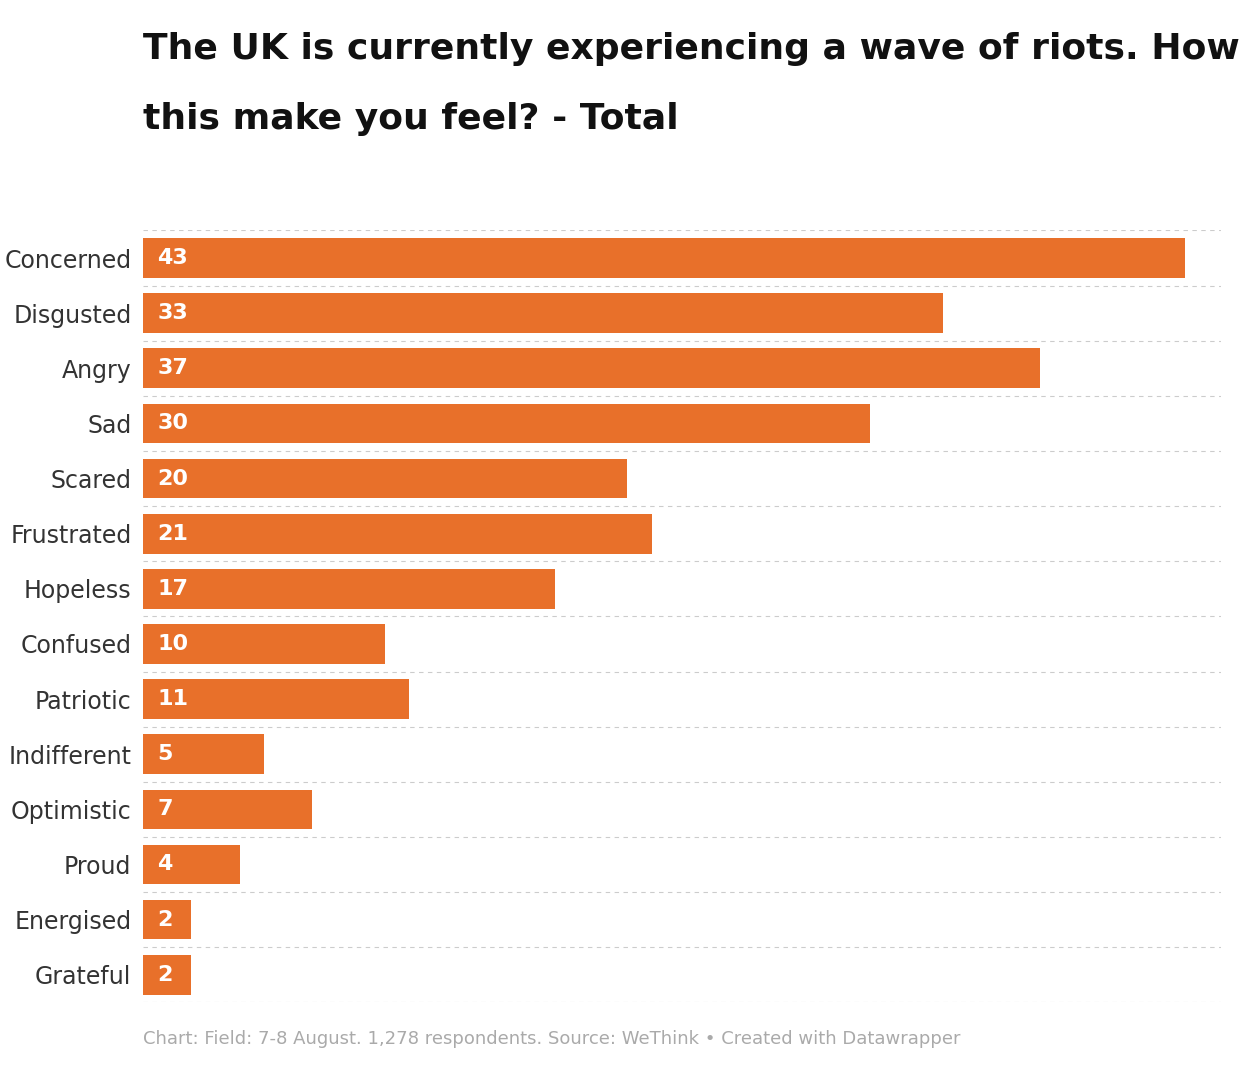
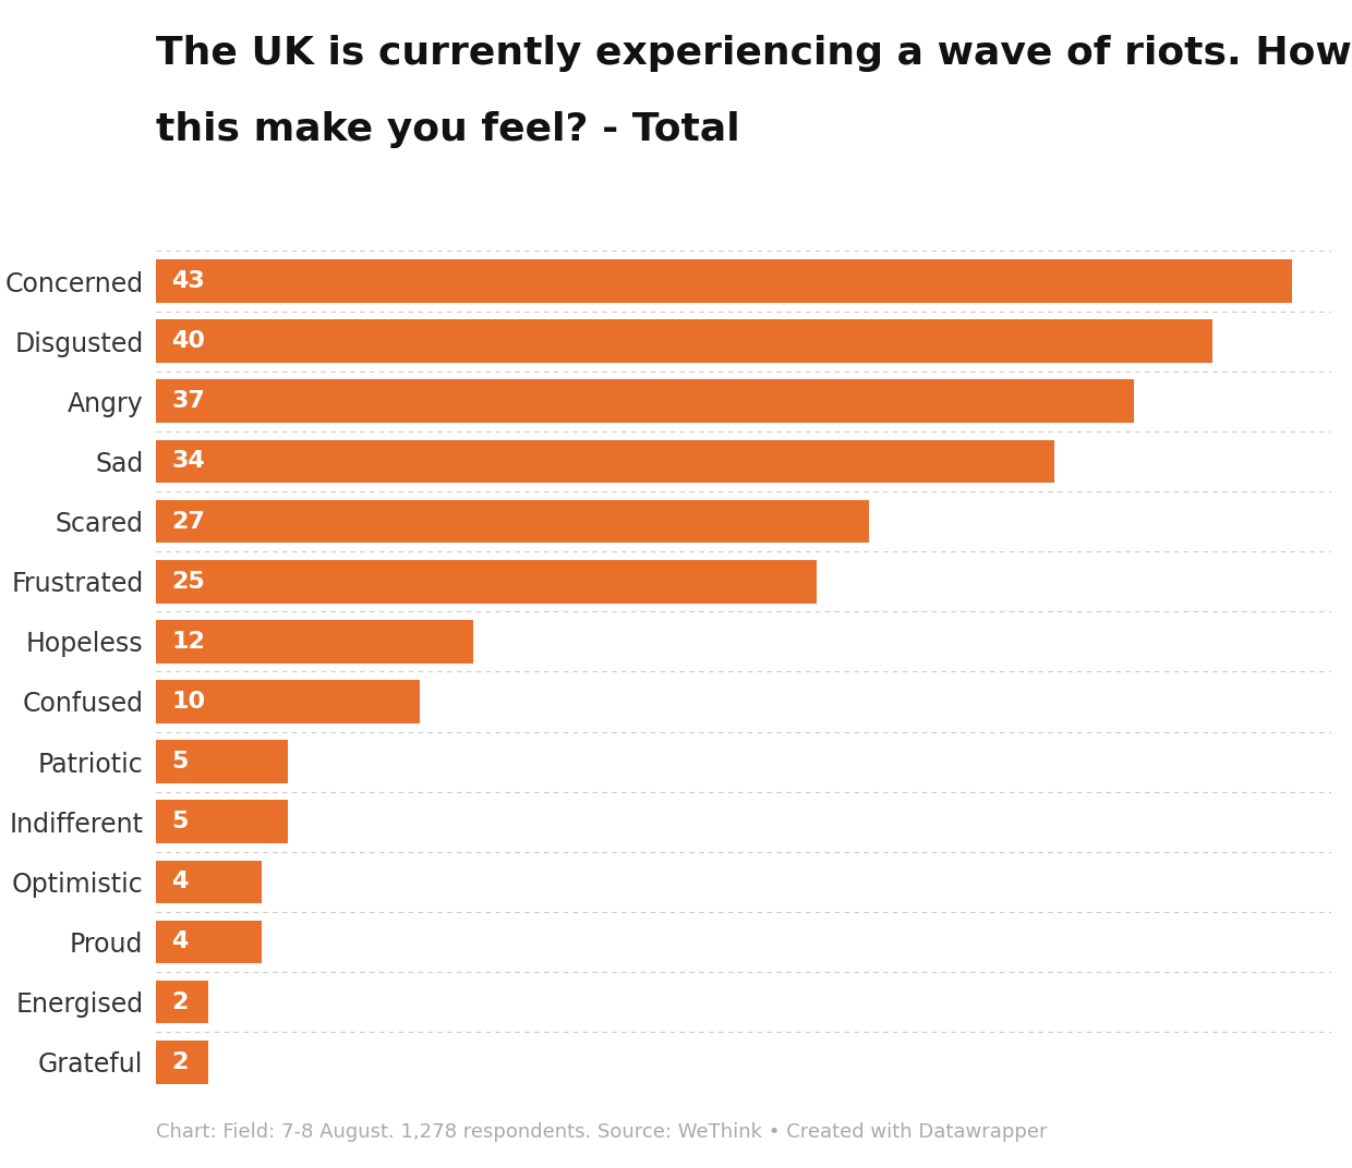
Disgusted: 33 -> 40
Sad: 30 -> 34
Scared: 20 -> 27
Frustrated: 21 -> 25
Hopeless: 17 -> 12
Patriotic: 11 -> 5
Optimistic: 7 -> 4
